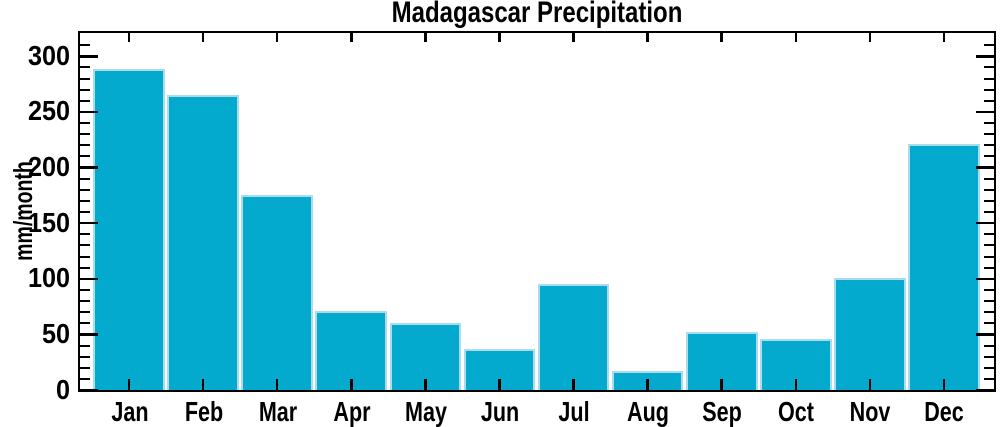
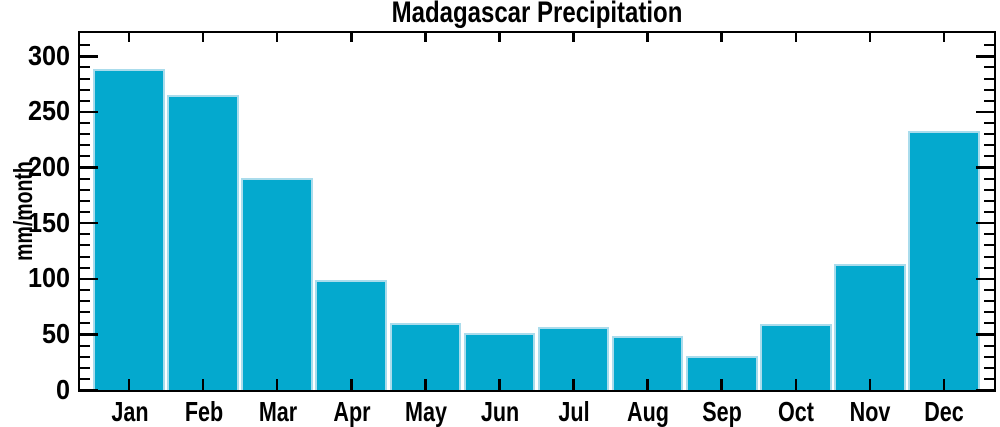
Mar: 175 -> 191
Apr: 71 -> 99
Jun: 37 -> 51
Jul: 95 -> 57
Aug: 17 -> 49
Sep: 52 -> 31
Oct: 46 -> 59
Nov: 101 -> 113
Dec: 221 -> 233
